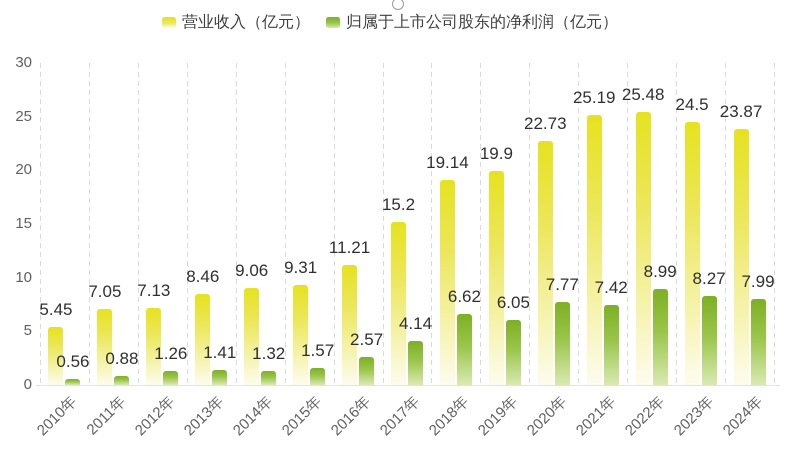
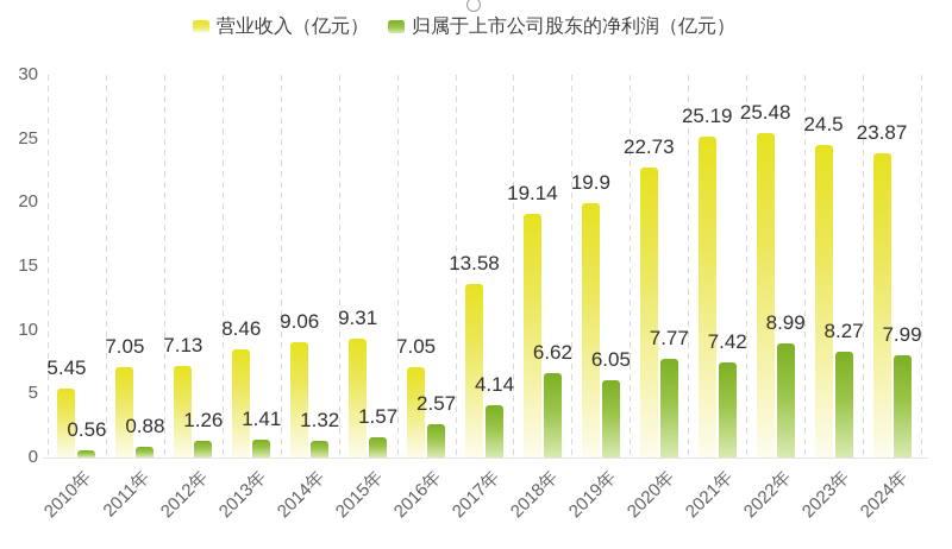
营业收入（亿元）/2016年: 11.21 -> 7.05
营业收入（亿元）/2017年: 15.2 -> 13.58
